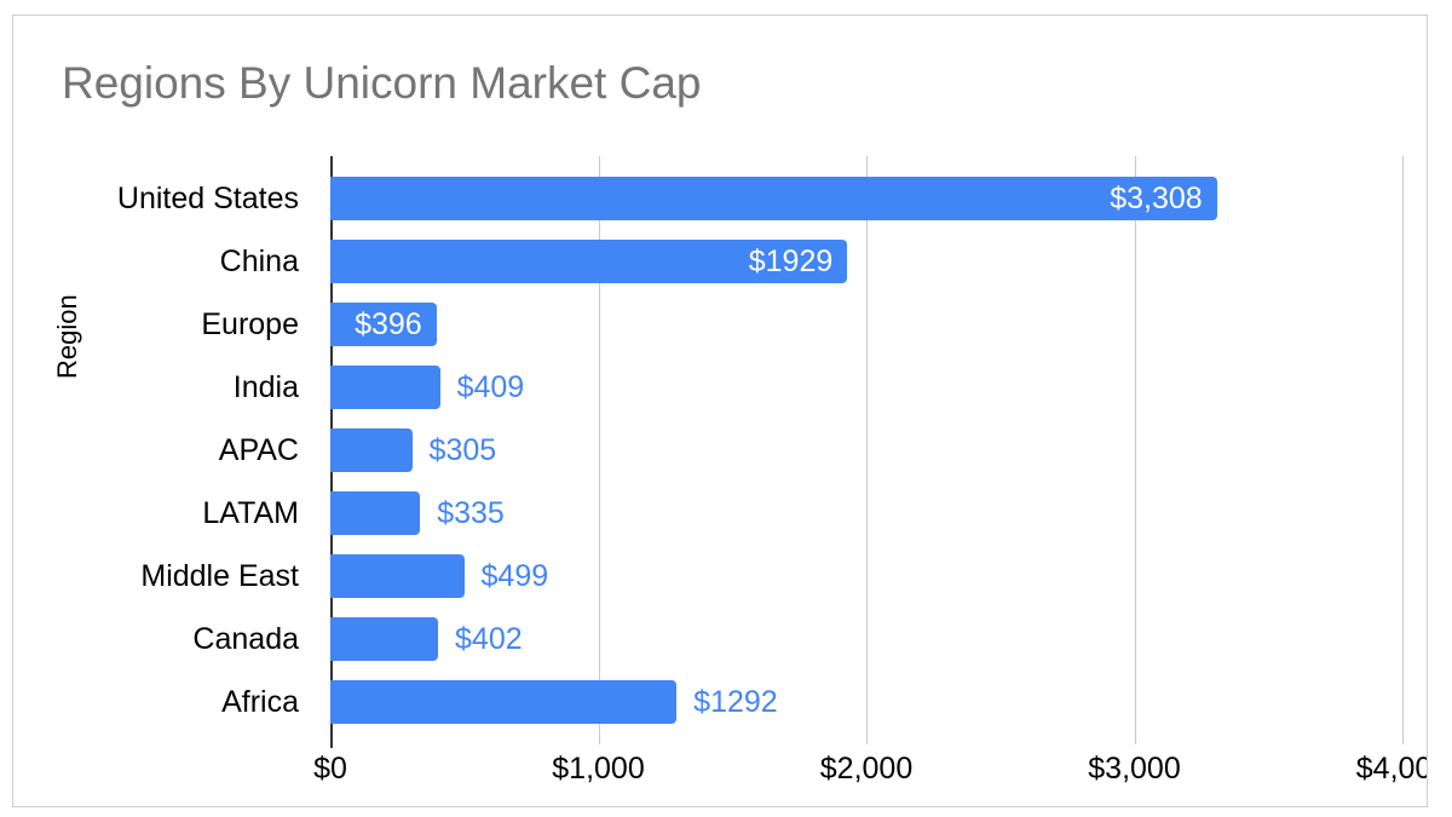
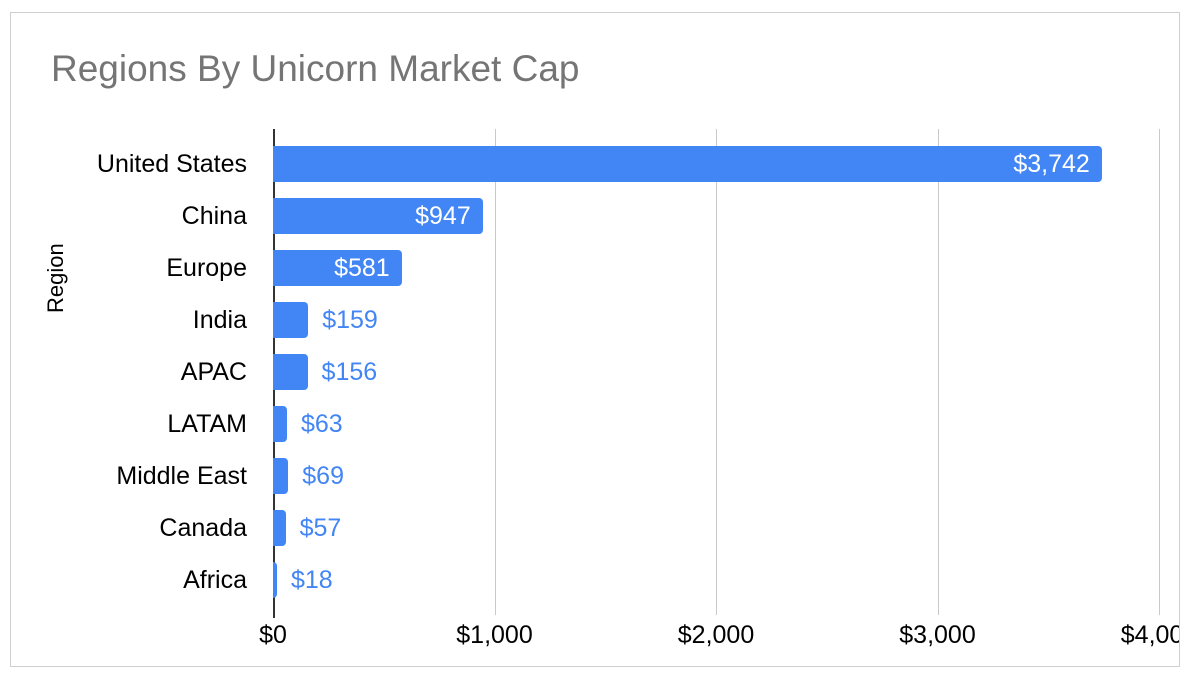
United States: $3,308 -> $3,742
China: $1929 -> $947
Europe: $396 -> $581
India: $409 -> $159
APAC: $305 -> $156
LATAM: $335 -> $63
Middle East: $499 -> $69
Canada: $402 -> $57
Africa: $1292 -> $18
